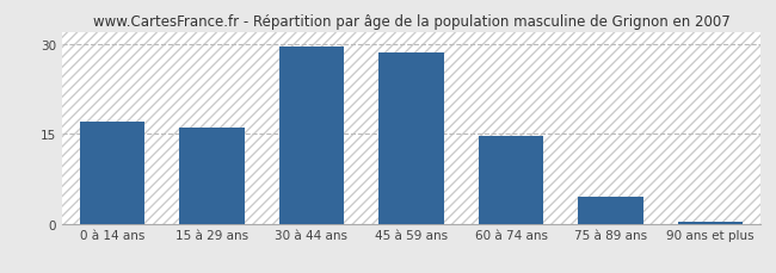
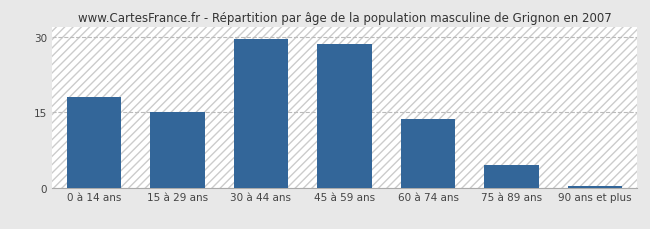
0 à 14 ans: 17.0 -> 18.0
15 à 29 ans: 16.0 -> 15.0
60 à 74 ans: 14.7 -> 13.6
